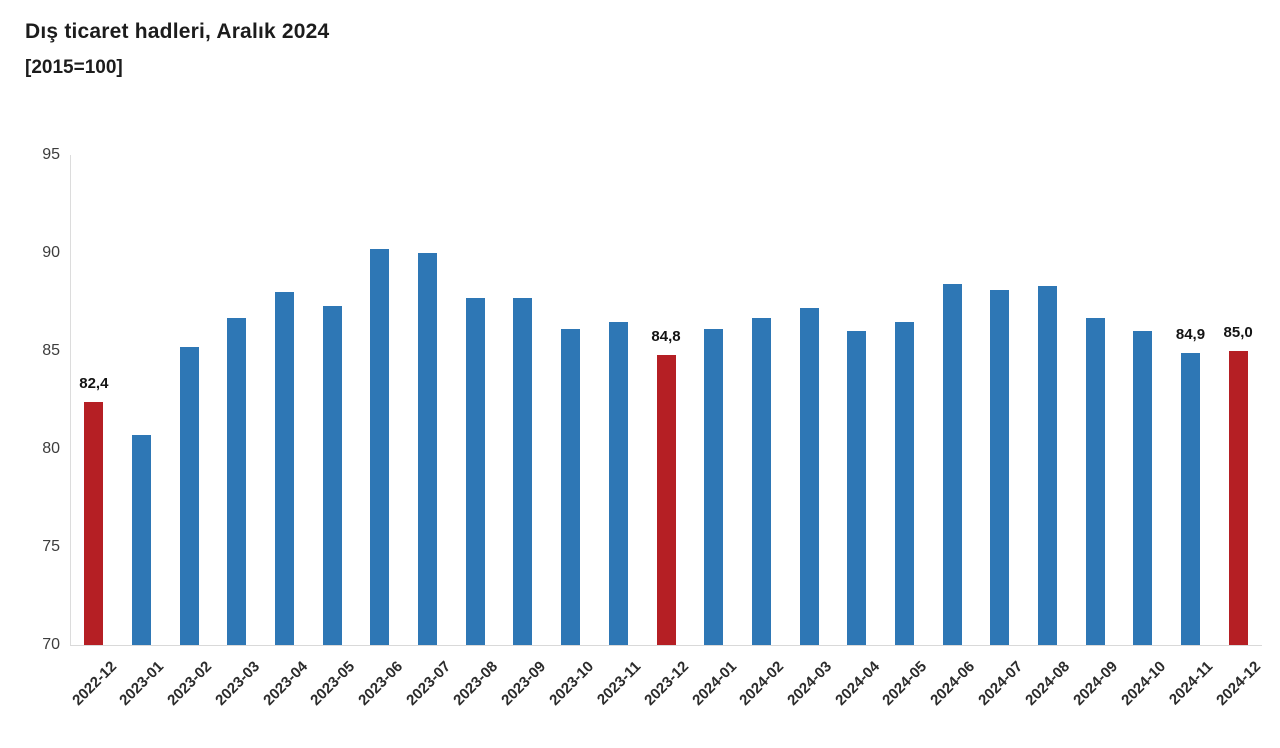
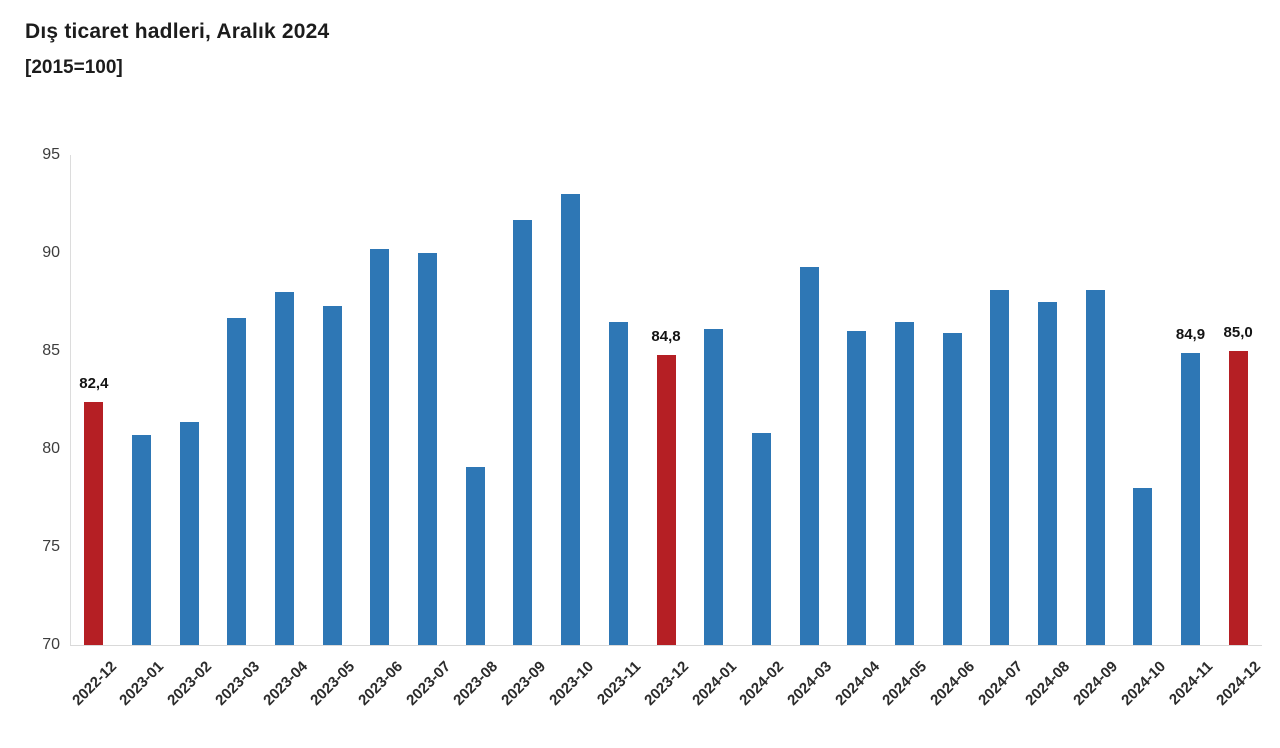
2023-02: 85.2 -> 81.4
2023-08: 87.7 -> 79.1
2023-09: 87.7 -> 91.7
2023-10: 86.1 -> 93.0
2024-02: 86.7 -> 80.8
2024-03: 87.2 -> 89.3
2024-06: 88.4 -> 85.9
2024-08: 88.3 -> 87.5
2024-09: 86.7 -> 88.1
2024-10: 86.0 -> 78.0
